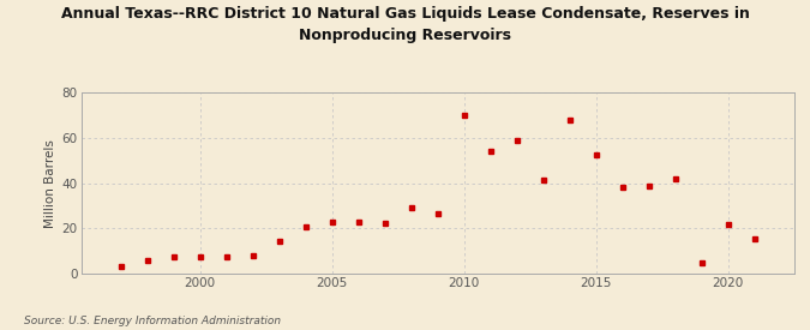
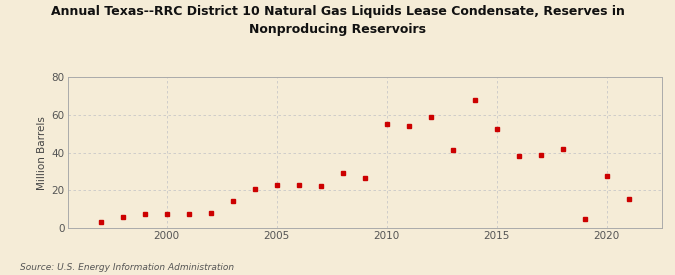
2010: 70 -> 55
2020: 22 -> 28
